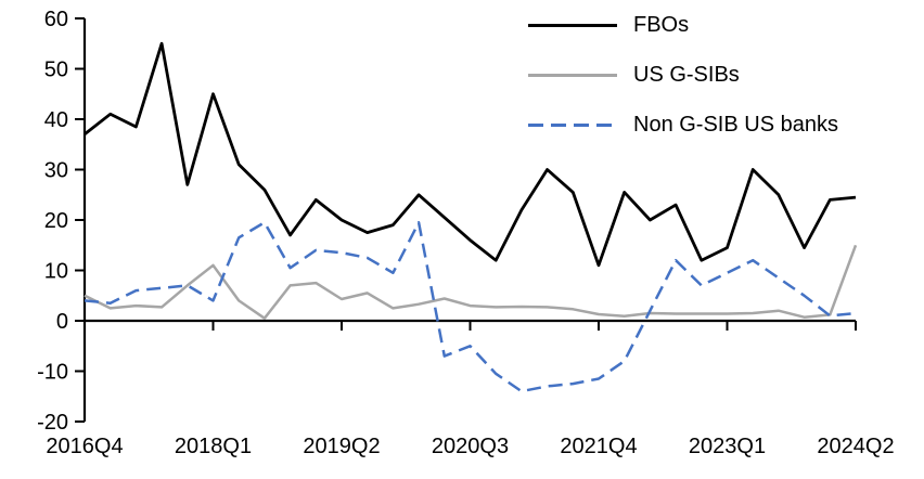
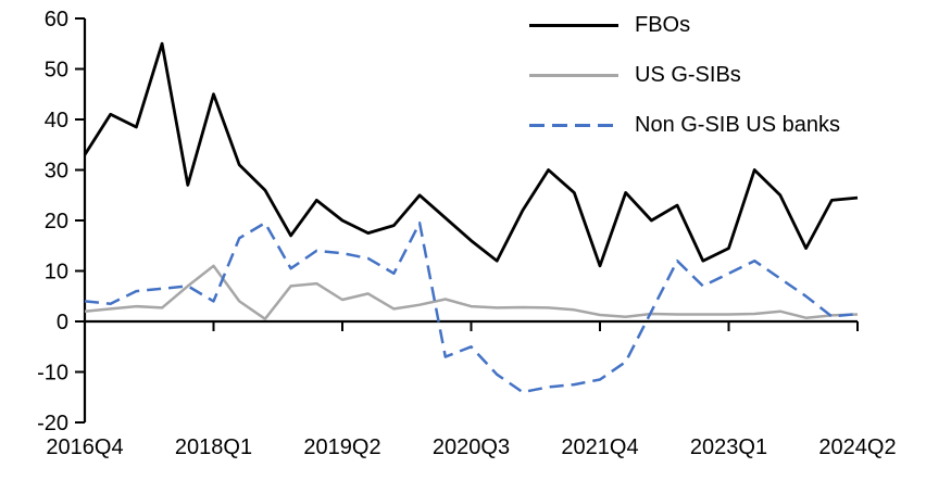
FBOs/2016Q4: 37 -> 33
US G-SIBs/2016Q4: 5 -> 2
US G-SIBs/2024Q2: 15 -> 1
